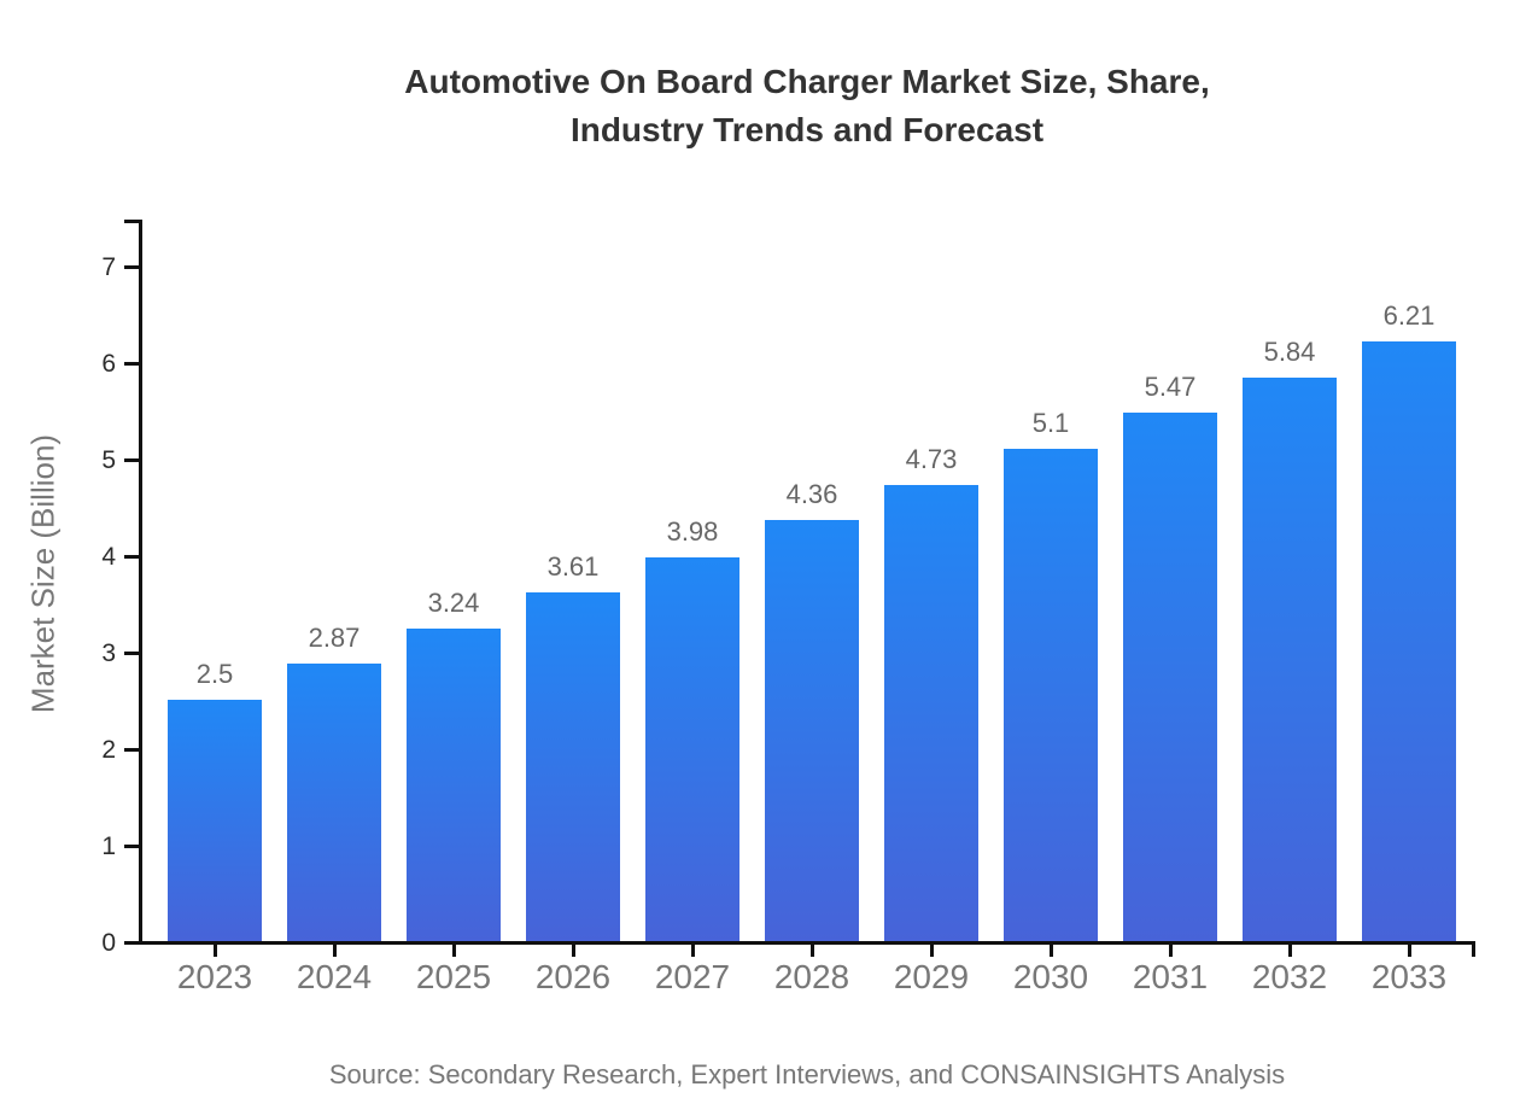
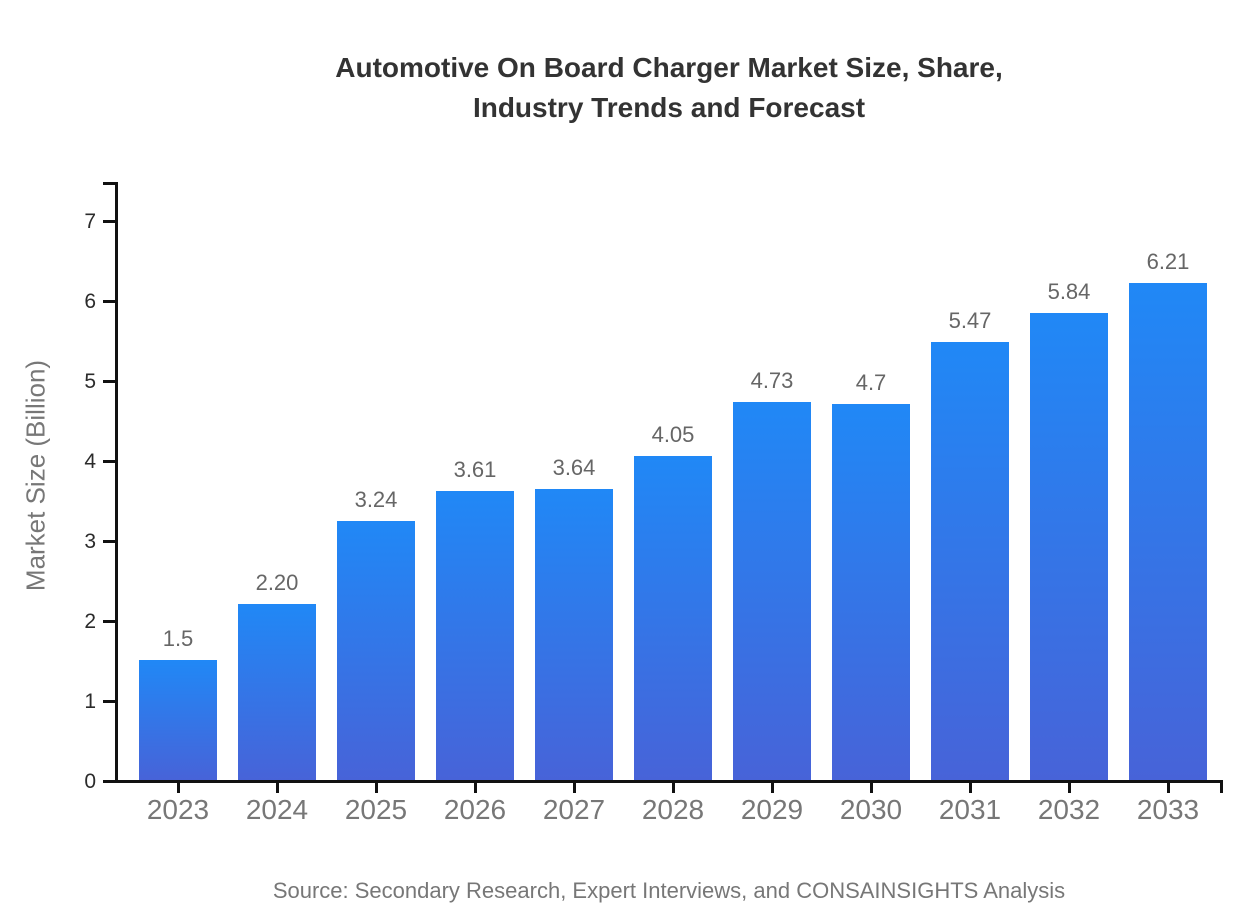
2023: 2.5 -> 1.5
2024: 2.87 -> 2.20
2027: 3.98 -> 3.64
2028: 4.36 -> 4.05
2030: 5.1 -> 4.7
